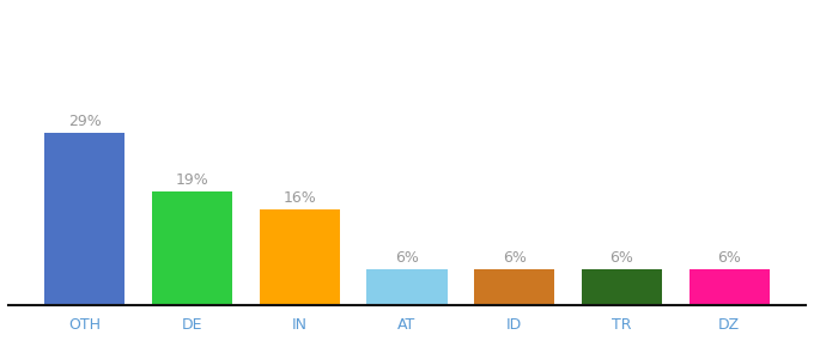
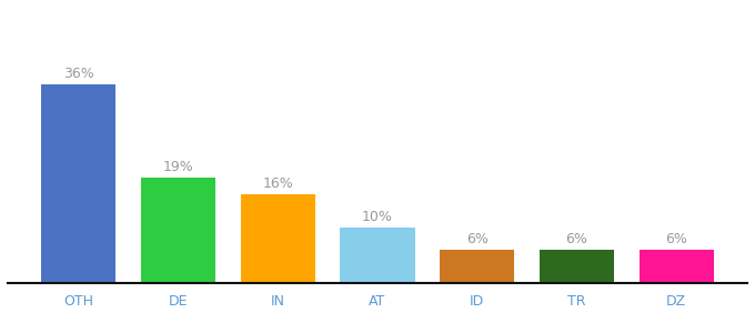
OTH: 29% -> 36%
AT: 6% -> 10%
